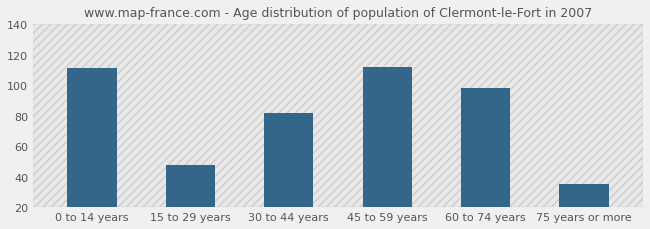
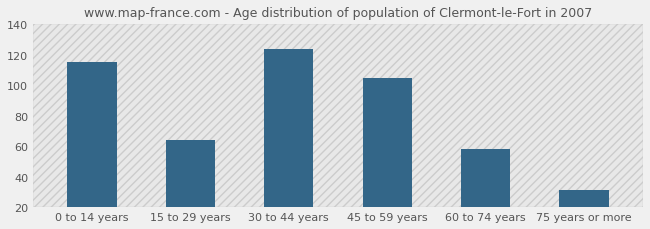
0 to 14 years: 111 -> 115
15 to 29 years: 48 -> 64
30 to 44 years: 82 -> 124
45 to 59 years: 112 -> 105
60 to 74 years: 98 -> 58
75 years or more: 35 -> 31
